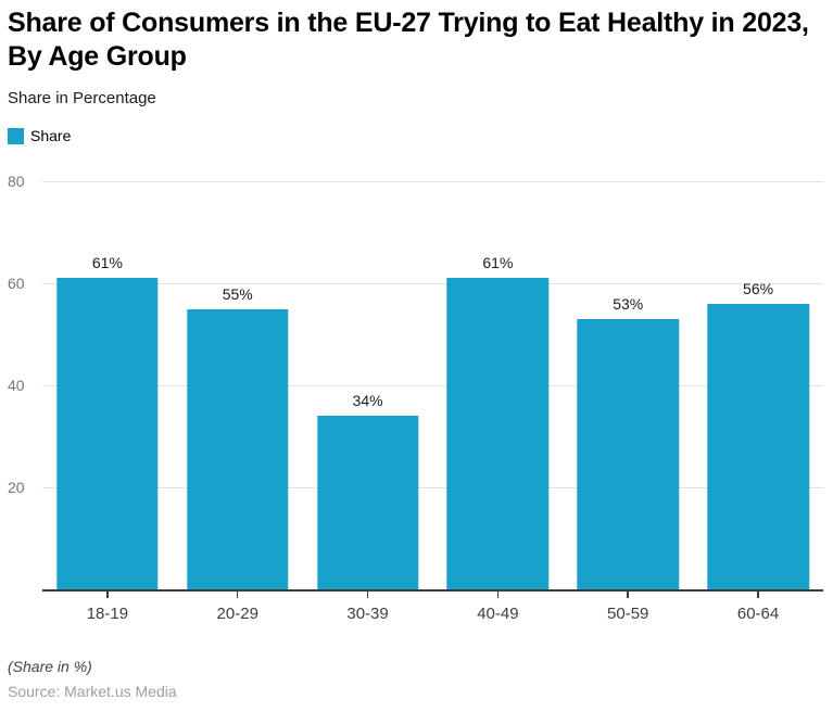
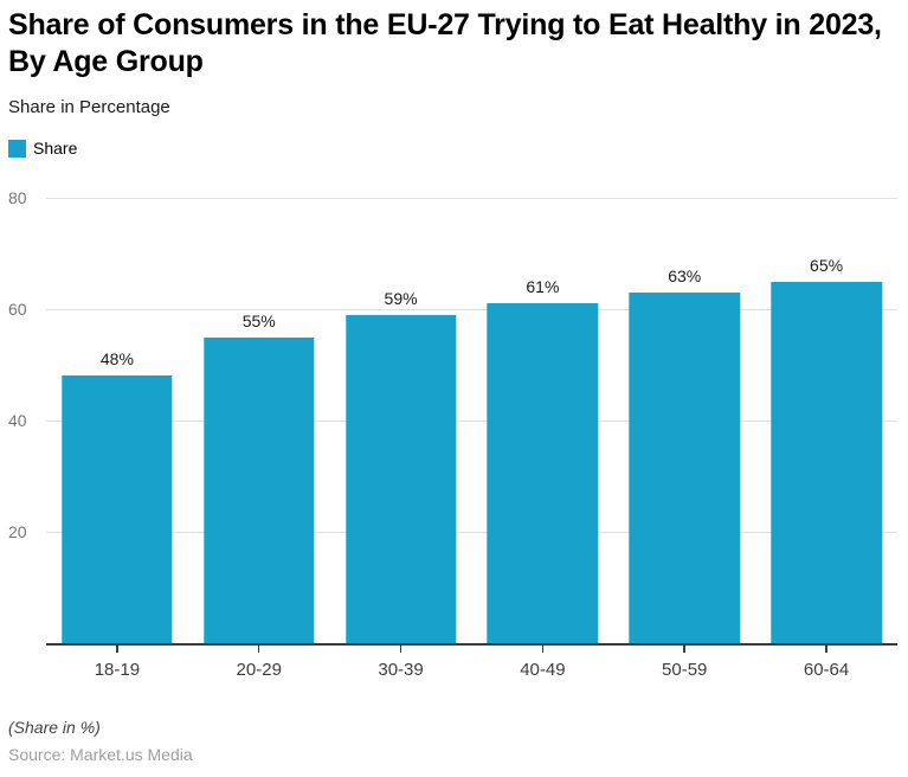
18-19: 61% -> 48%
30-39: 34% -> 59%
50-59: 53% -> 63%
60-64: 56% -> 65%
